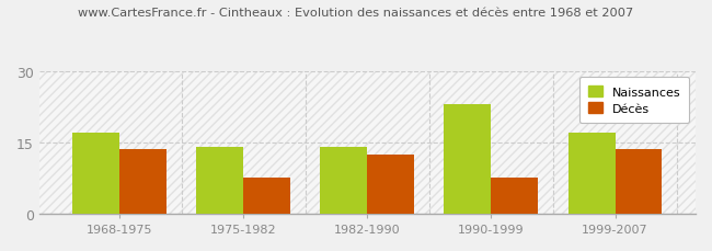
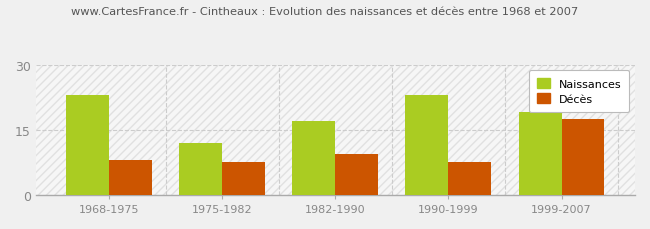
Naissances/1968-1975: 17 -> 23
Décès/1968-1975: 13.5 -> 8.0
Naissances/1975-1982: 14 -> 12
Naissances/1982-1990: 14 -> 17
Décès/1982-1990: 12.5 -> 9.5
Naissances/1999-2007: 17 -> 19
Décès/1999-2007: 13.5 -> 17.5
